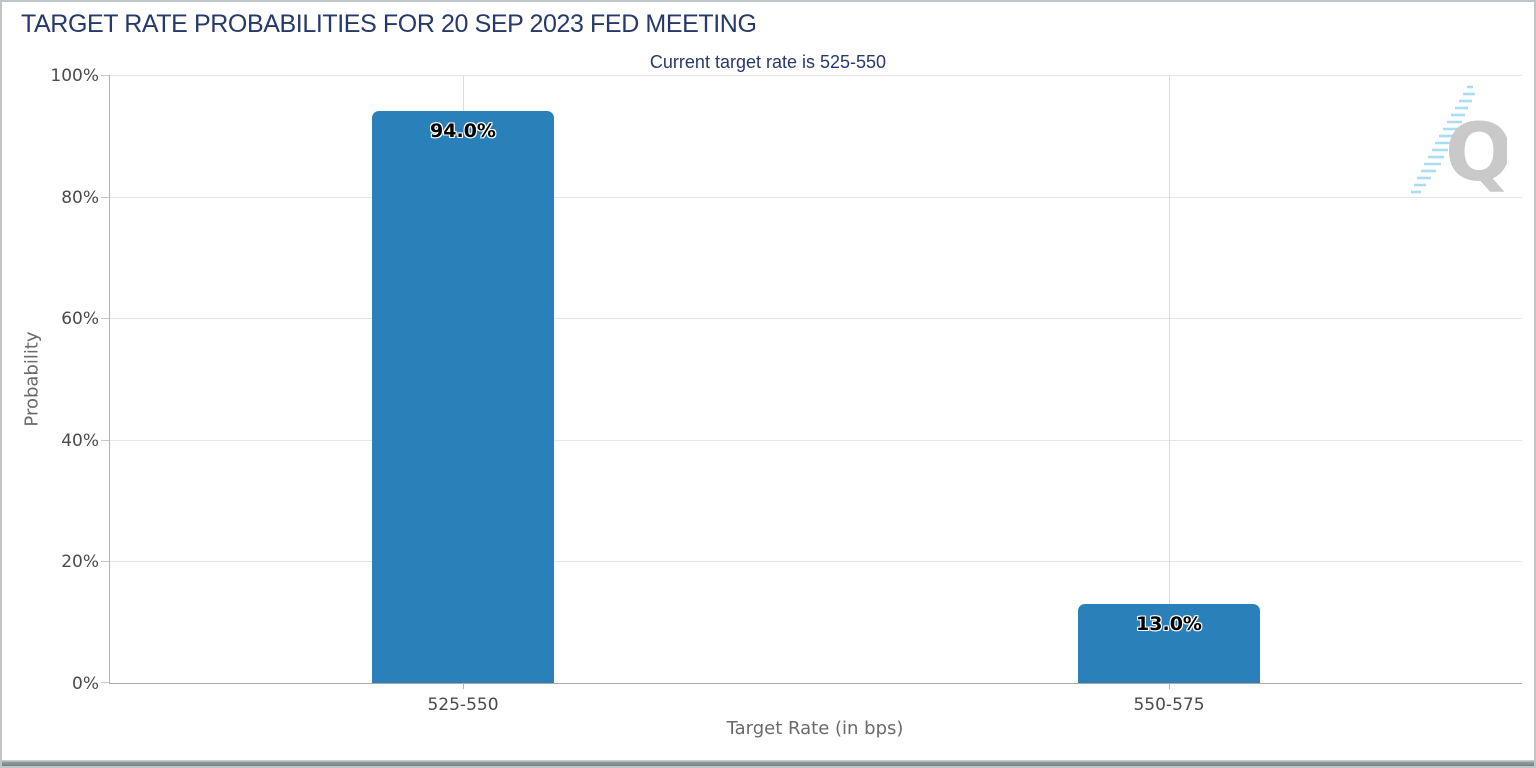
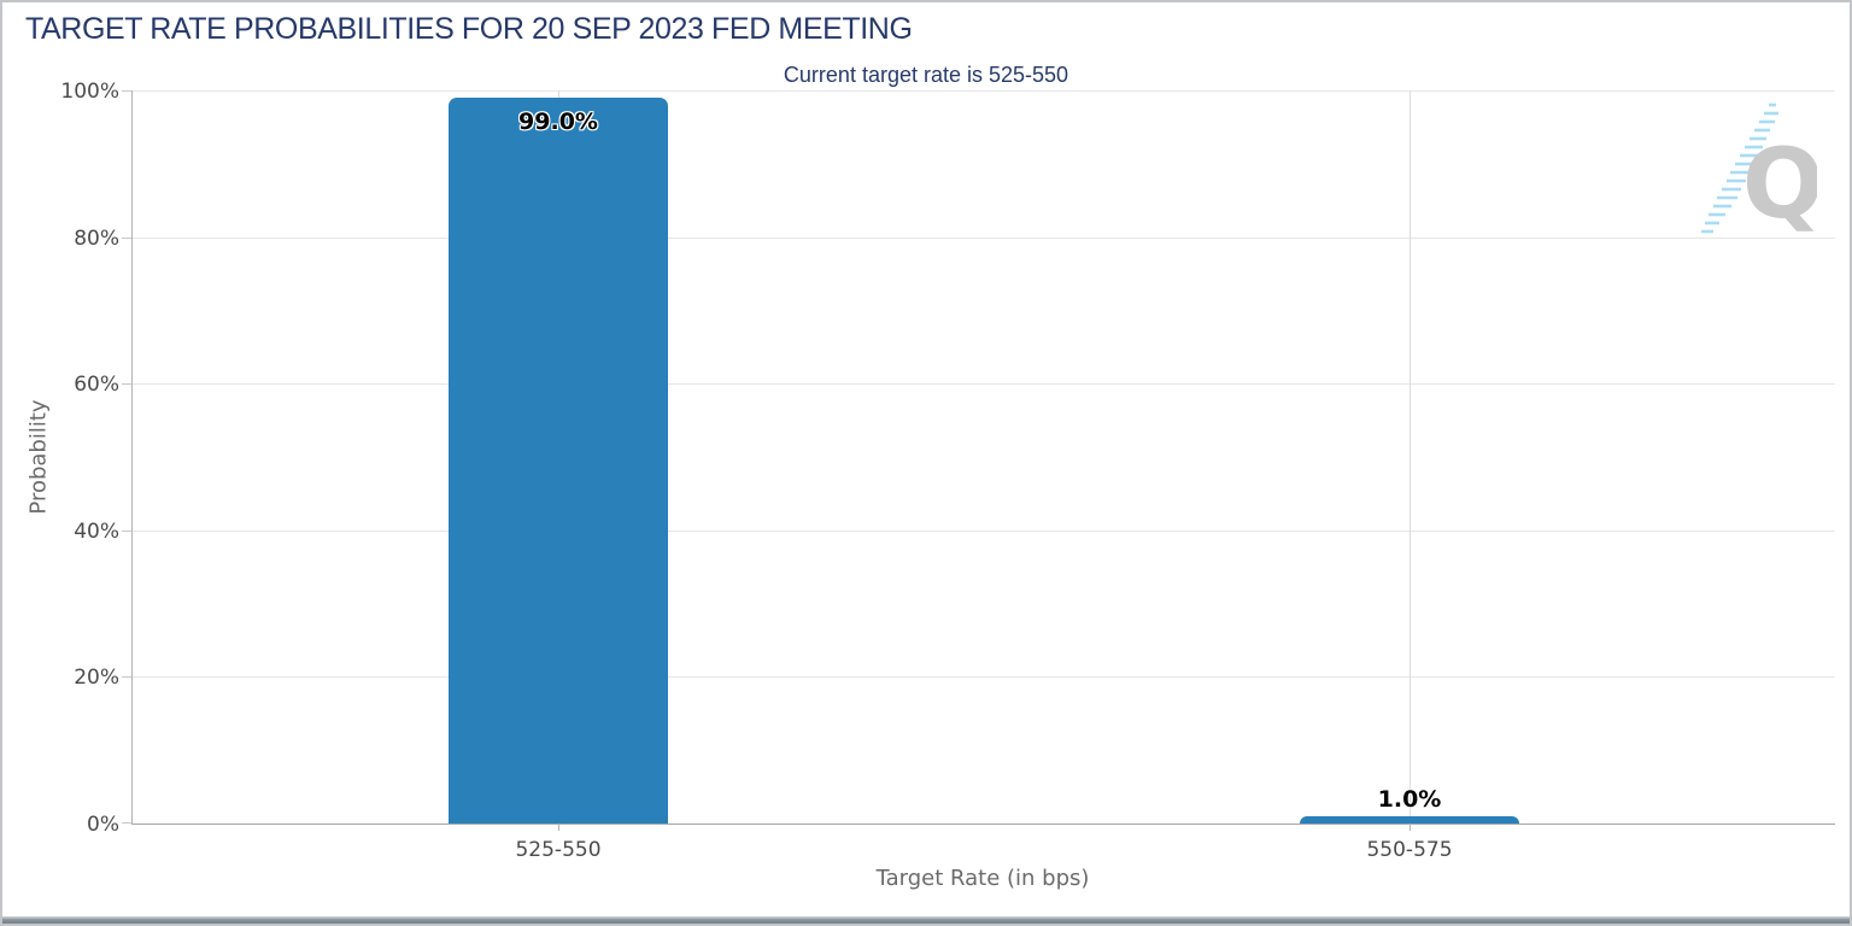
525-550: 94.0% -> 99.0%
550-575: 13.0% -> 1.0%
